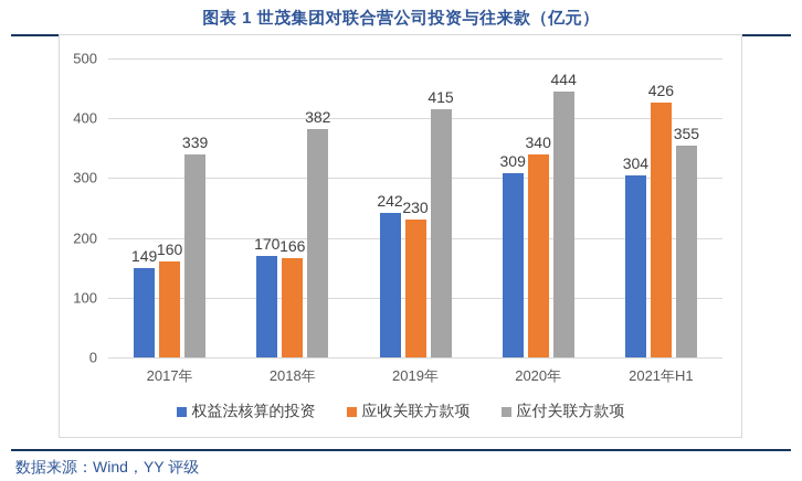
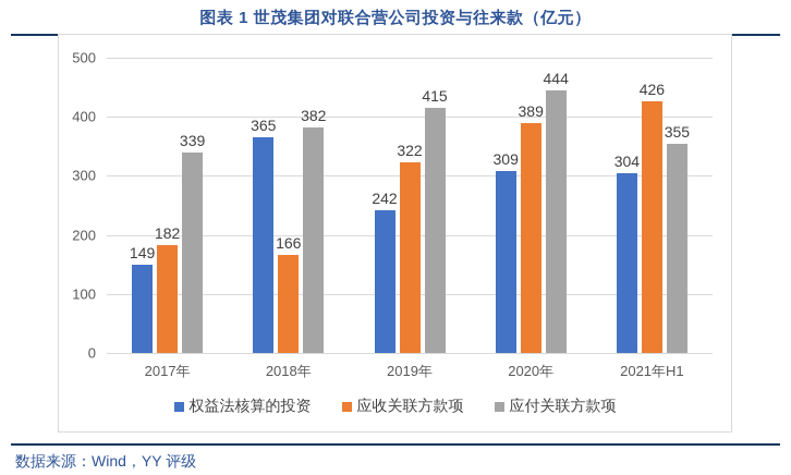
应收关联方款项/2017年: 160 -> 182
权益法核算的投资/2018年: 170 -> 365
应收关联方款项/2019年: 230 -> 322
应收关联方款项/2020年: 340 -> 389
